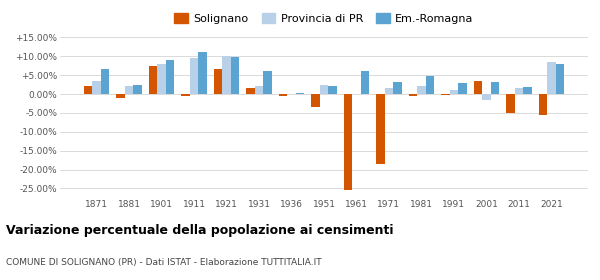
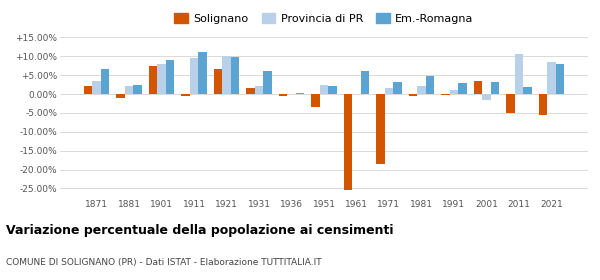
Provincia di PR/2011: 1.5% -> 10.5%
